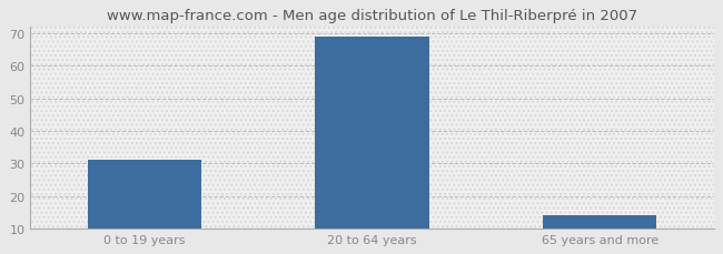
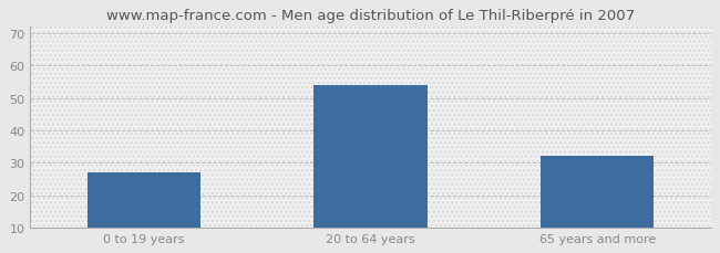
0 to 19 years: 31 -> 27
20 to 64 years: 69 -> 54
65 years and more: 14 -> 32
